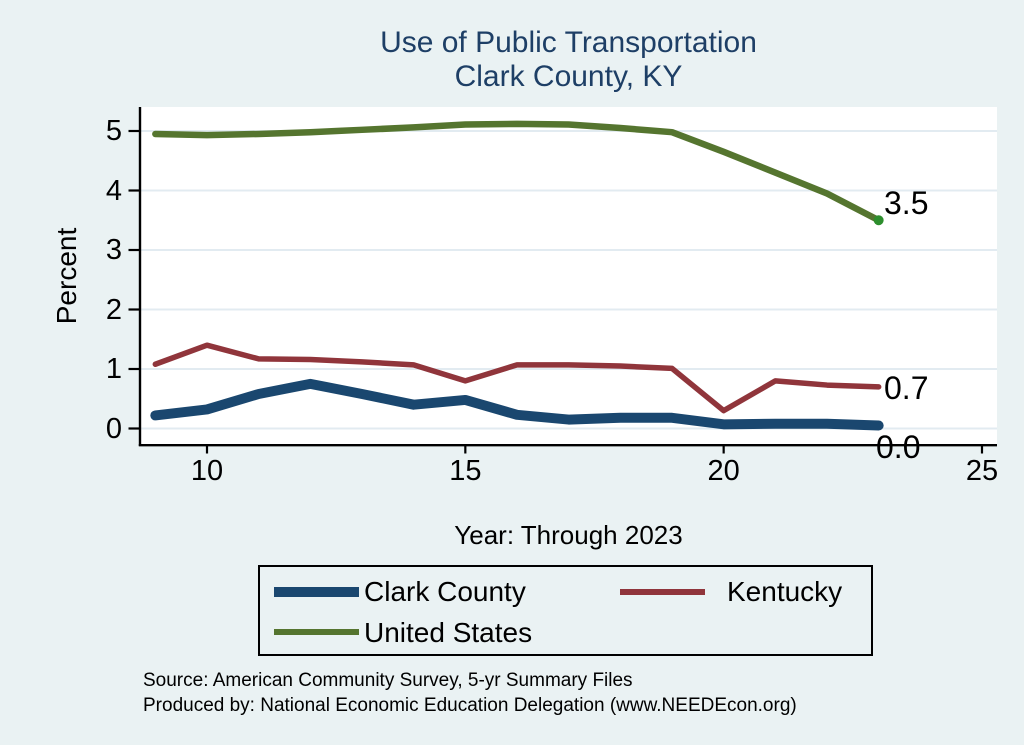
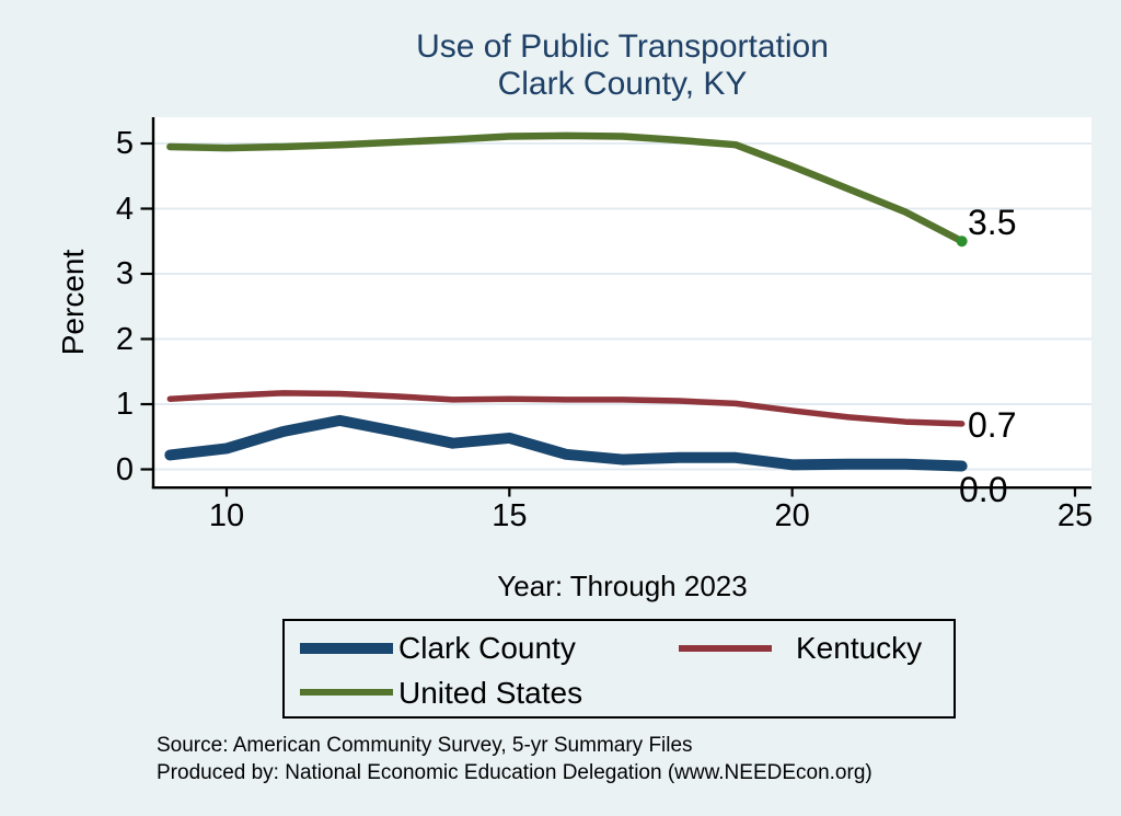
Kentucky/10: 1.4 -> 1.1
Kentucky/15: 0.8 -> 1.1
Kentucky/20: 0.3 -> 0.9
